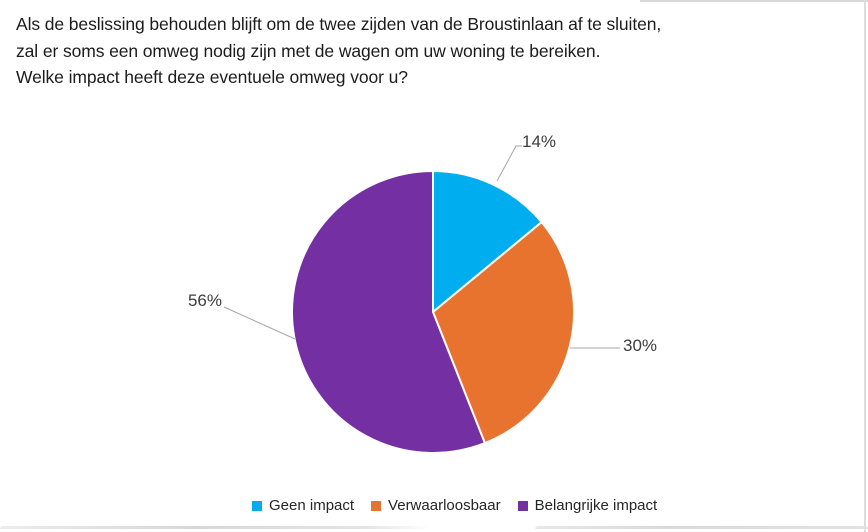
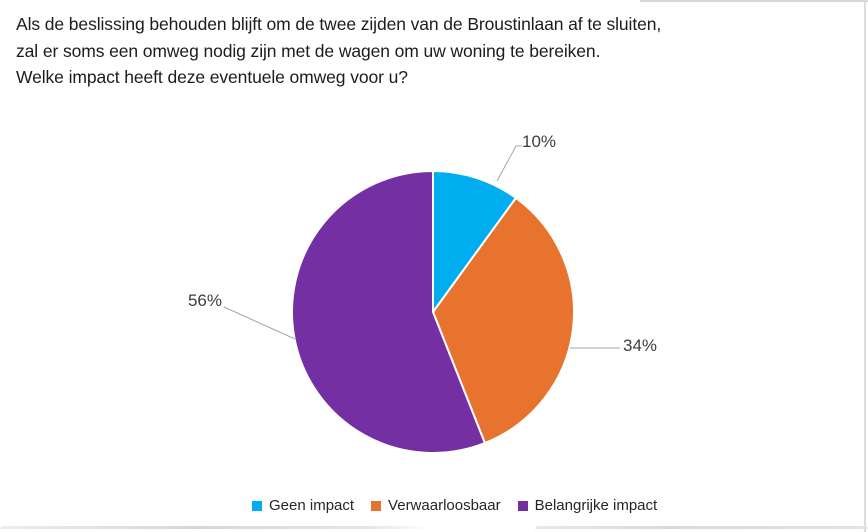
Geen impact: 14% -> 10%
Verwaarloosbaar: 30% -> 34%
